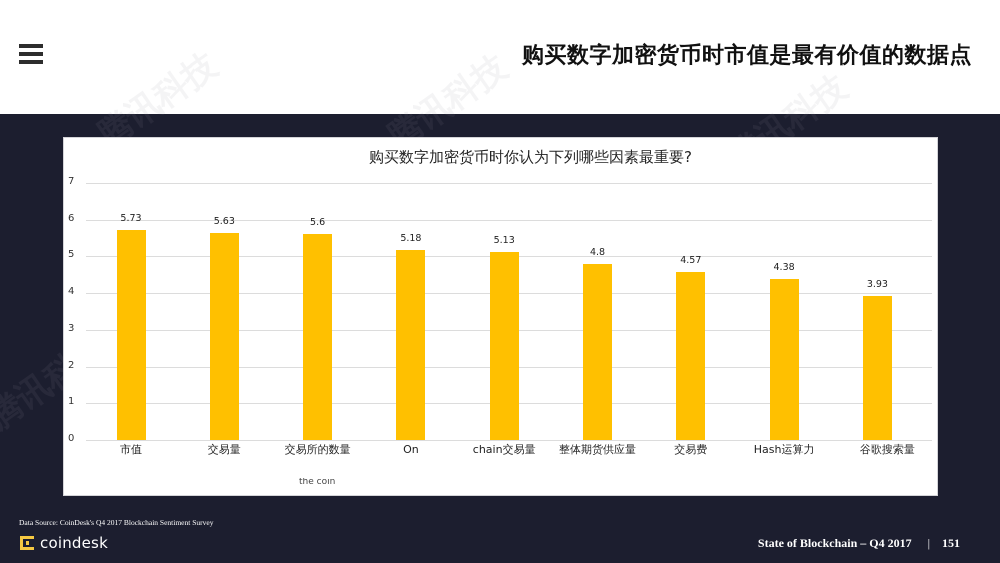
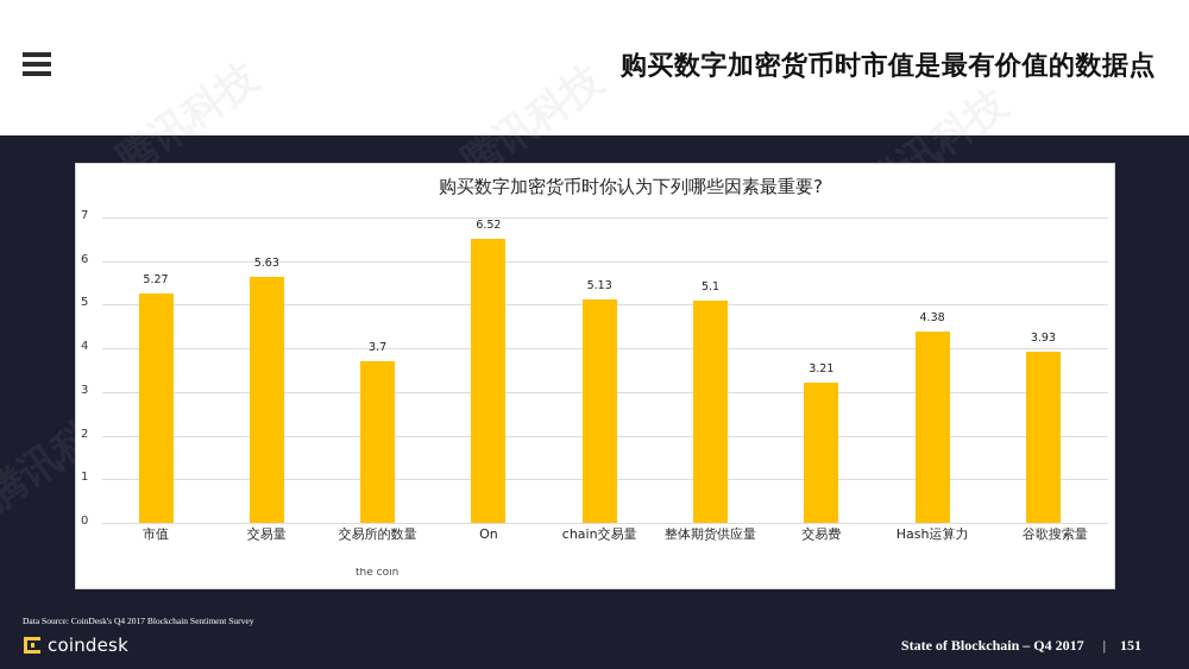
市值: 5.73 -> 5.27
交易所的数量: 5.6 -> 3.7
On: 5.18 -> 6.52
整体期货供应量: 4.8 -> 5.1
交易费: 4.57 -> 3.21
